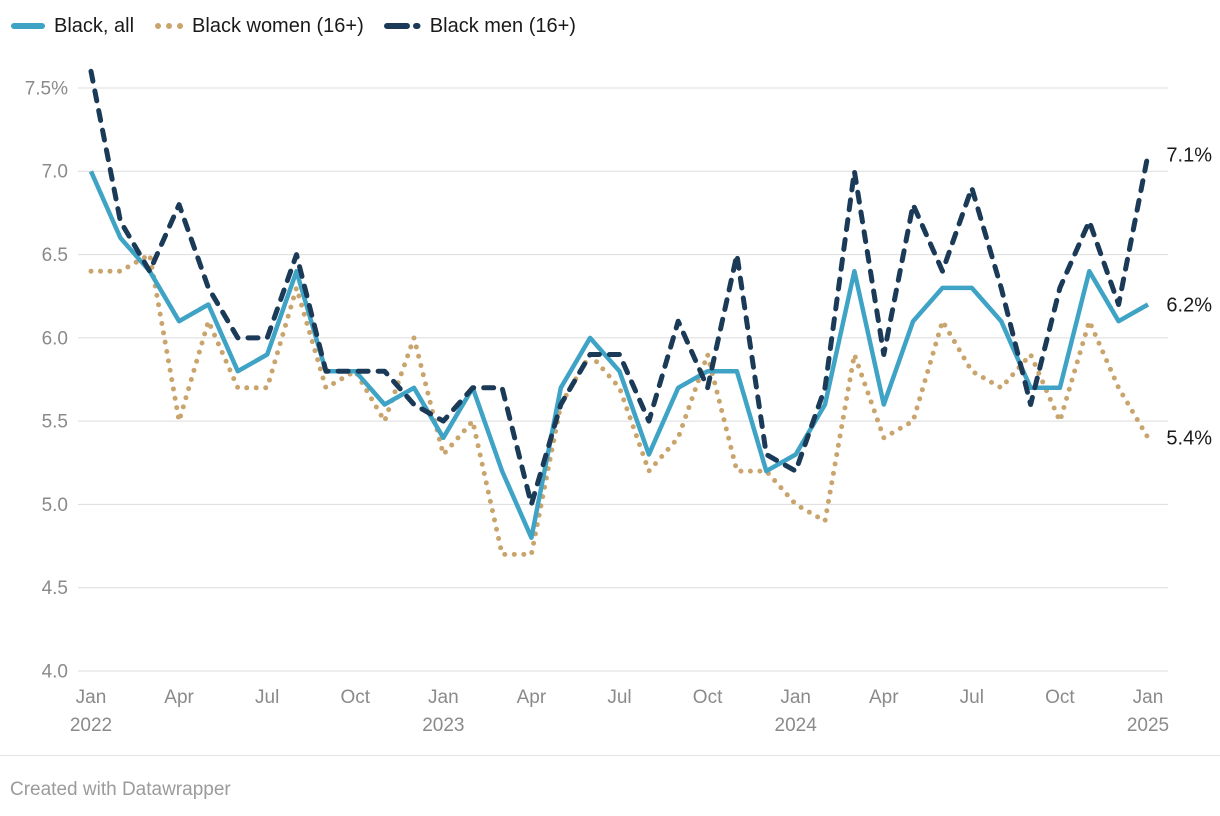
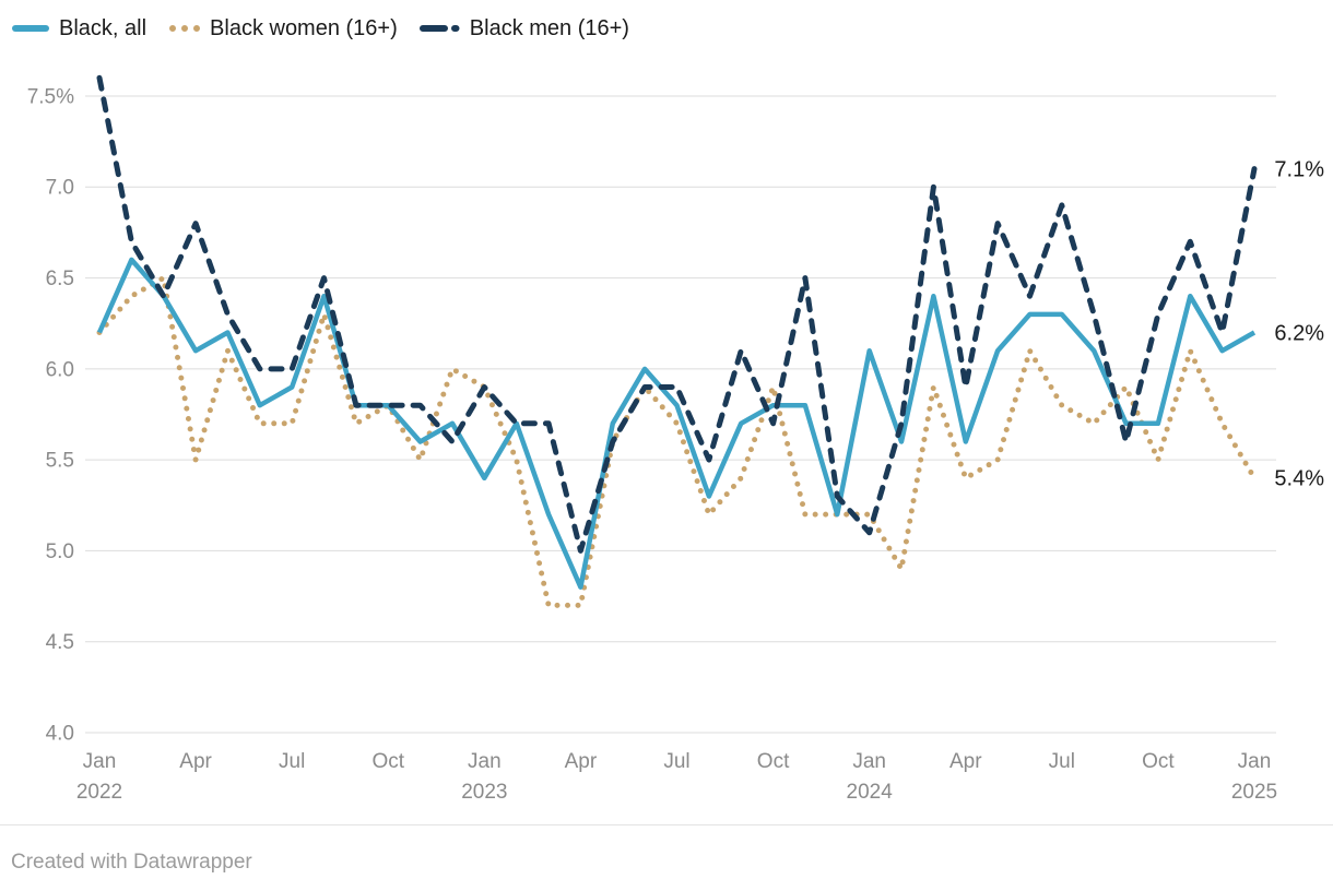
Black women (16+)/Jan 2022: 6.4% -> 6.2%
Black, all/Jan 2022: 7.0% -> 6.2%
Black women (16+)/Jan 2023: 5.3% -> 5.9%
Black men (16+)/Jan 2023: 5.5% -> 5.9%
Black women (16+)/Jan 2024: 5.0% -> 5.2%
Black, all/Jan 2024: 5.3% -> 6.1%
Black men (16+)/Jan 2024: 5.2% -> 5.1%
